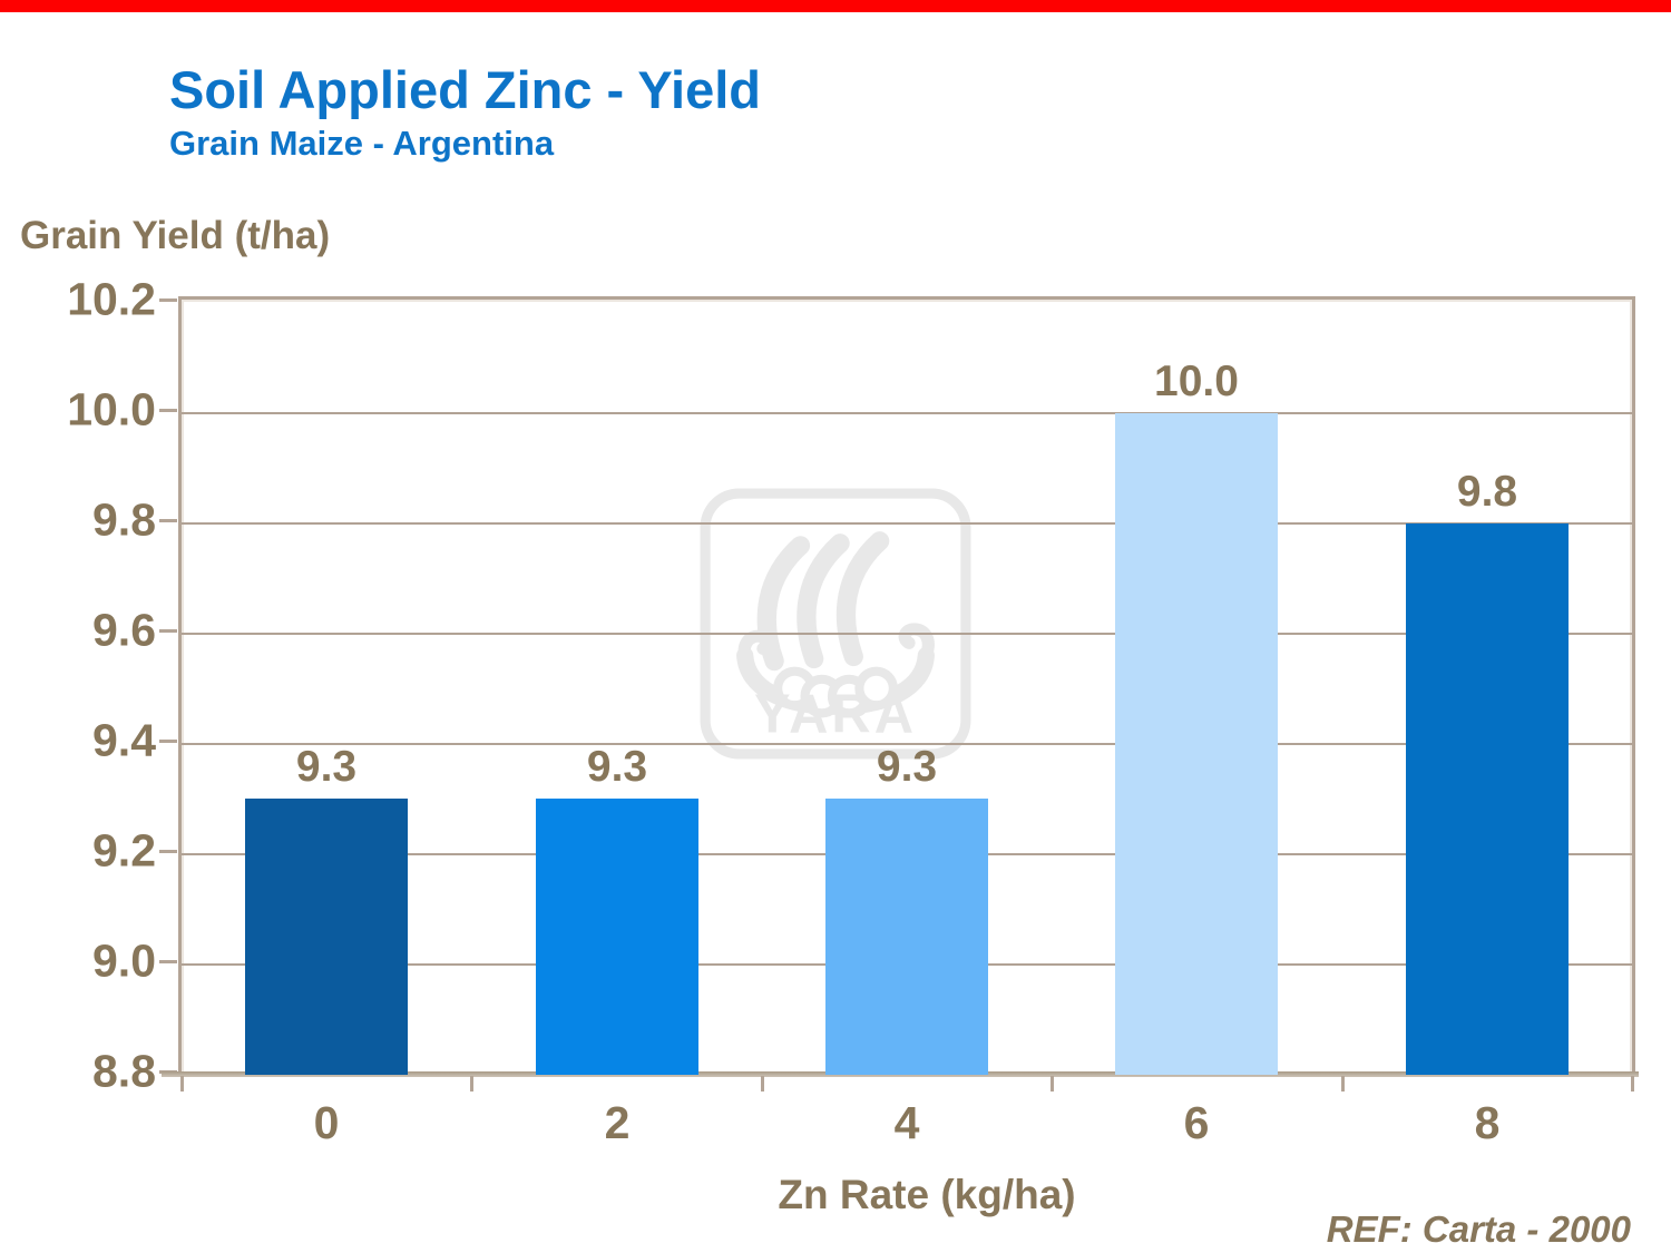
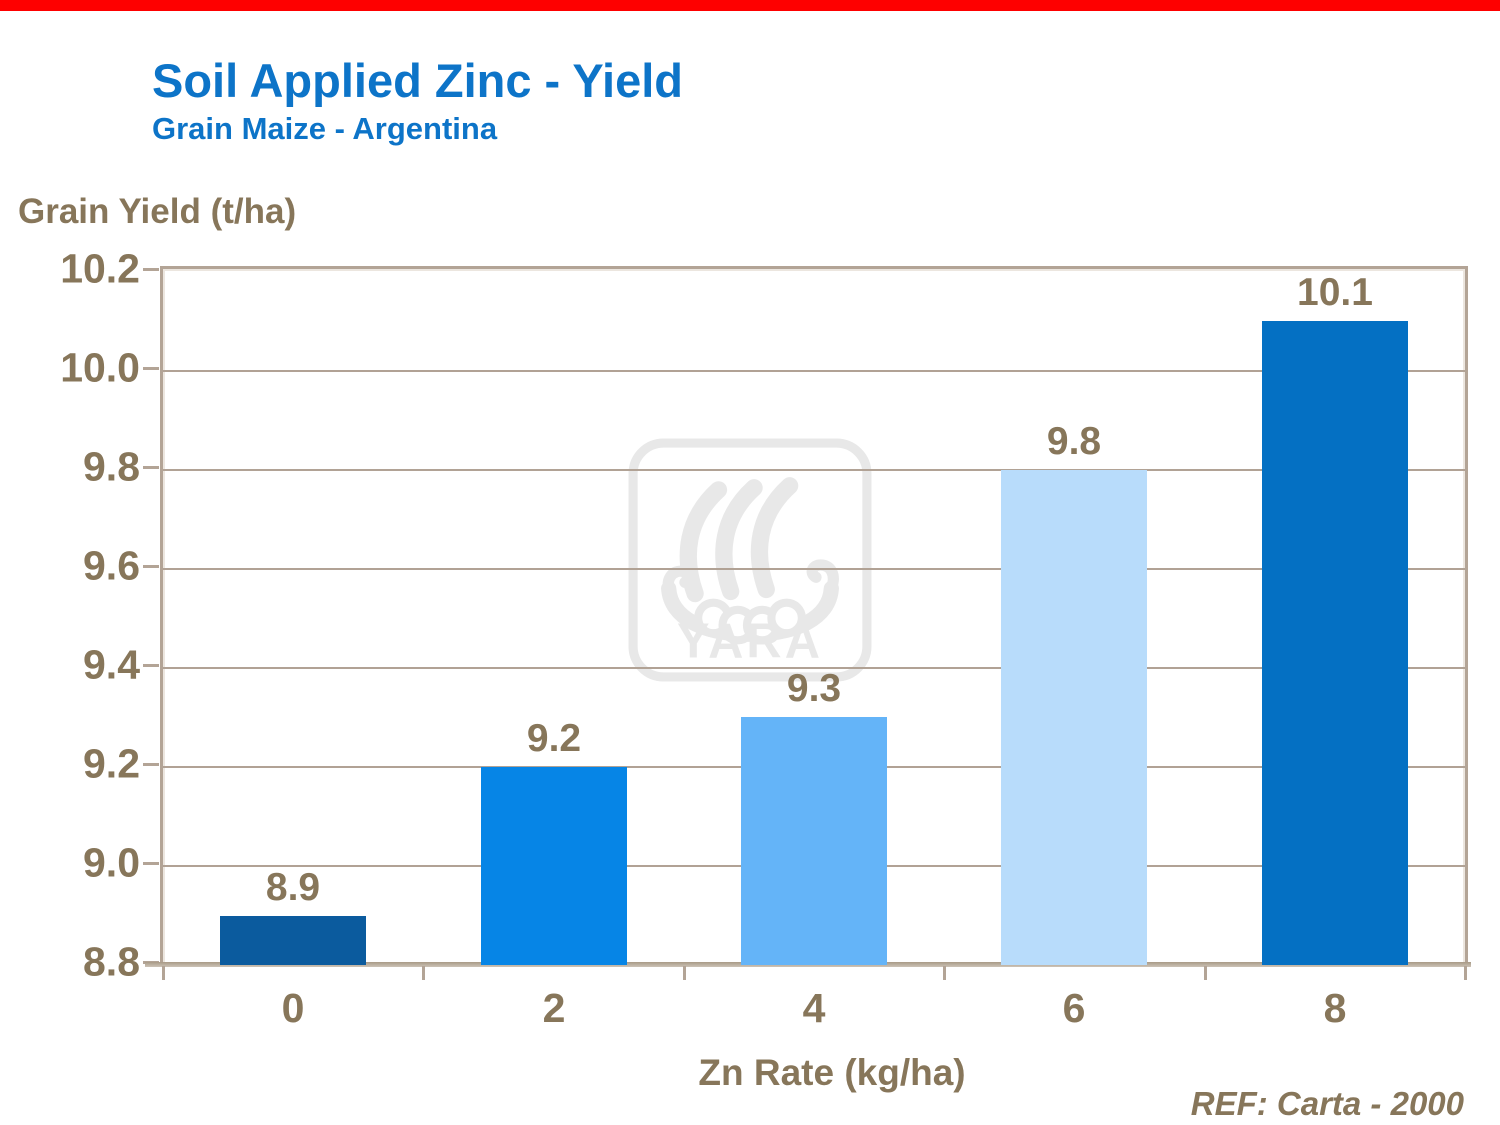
0: 9.3 -> 8.9
2: 9.3 -> 9.2
6: 10.0 -> 9.8
8: 9.8 -> 10.1
